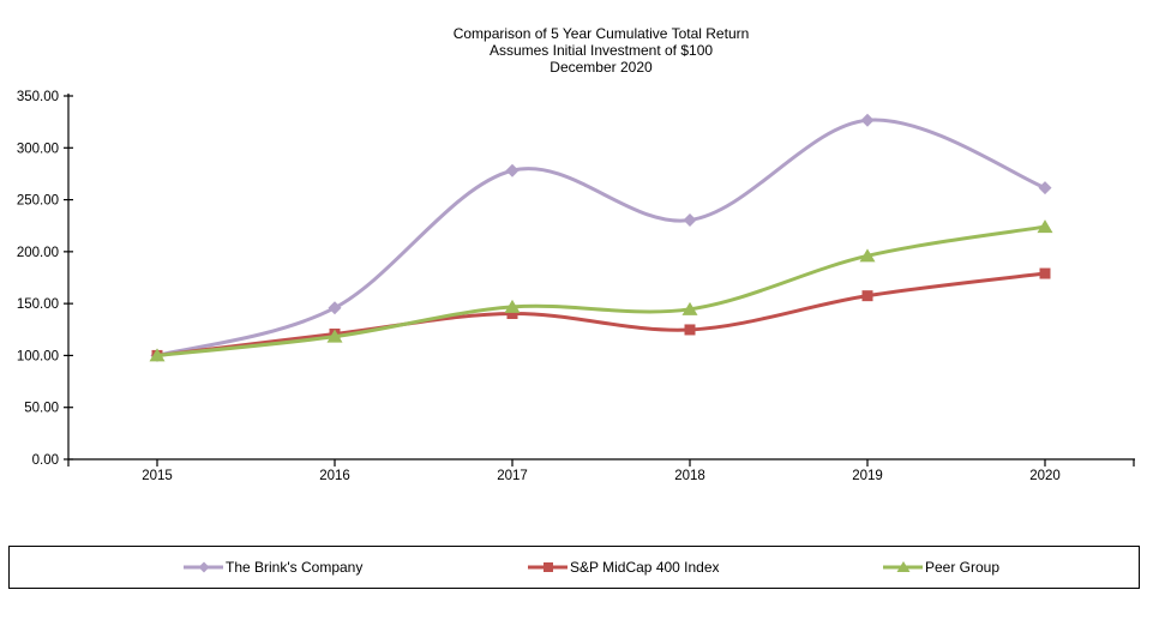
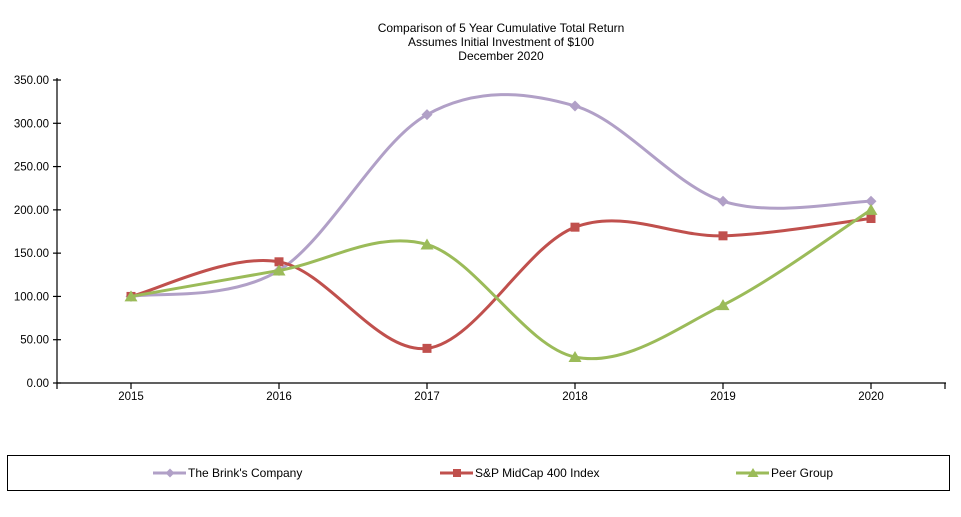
The Brink's Company/2016: 150 -> 130
S&P MidCap 400 Index/2016: 120 -> 140
Peer Group/2016: 120 -> 130
The Brink's Company/2017: 280 -> 310
S&P MidCap 400 Index/2017: 140 -> 40
Peer Group/2017: 150 -> 160
The Brink's Company/2018: 230 -> 320
S&P MidCap 400 Index/2018: 120 -> 180
Peer Group/2018: 140 -> 30
The Brink's Company/2019: 330 -> 210
S&P MidCap 400 Index/2019: 160 -> 170
Peer Group/2019: 200 -> 90
The Brink's Company/2020: 260 -> 210
S&P MidCap 400 Index/2020: 180 -> 190
Peer Group/2020: 220 -> 200
